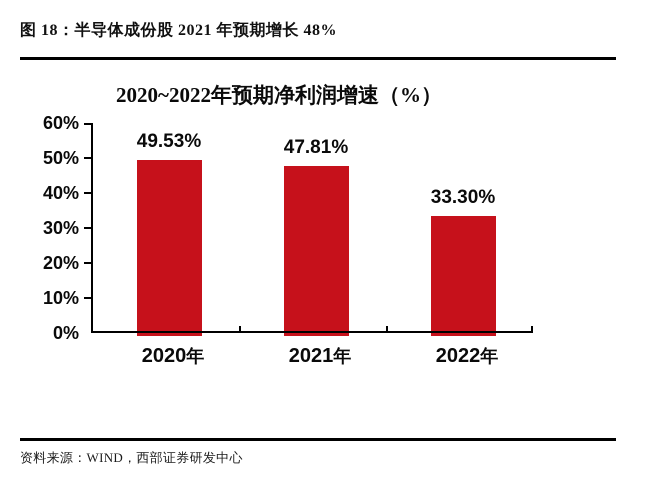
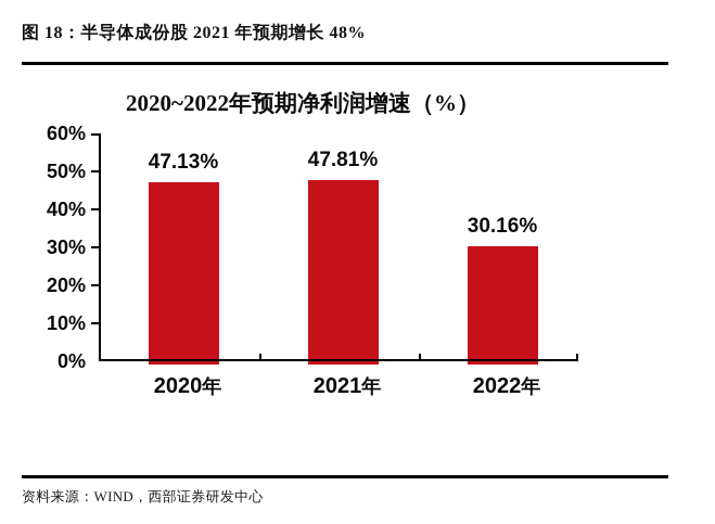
2020年: 49.53% -> 47.13%
2022年: 33.30% -> 30.16%
